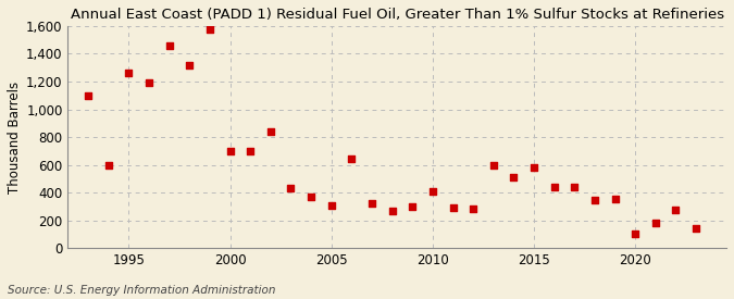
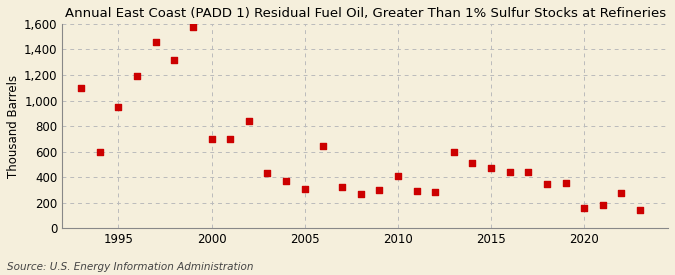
1995: 1,260 -> 950
2015: 580 -> 480
2020: 100 -> 160
